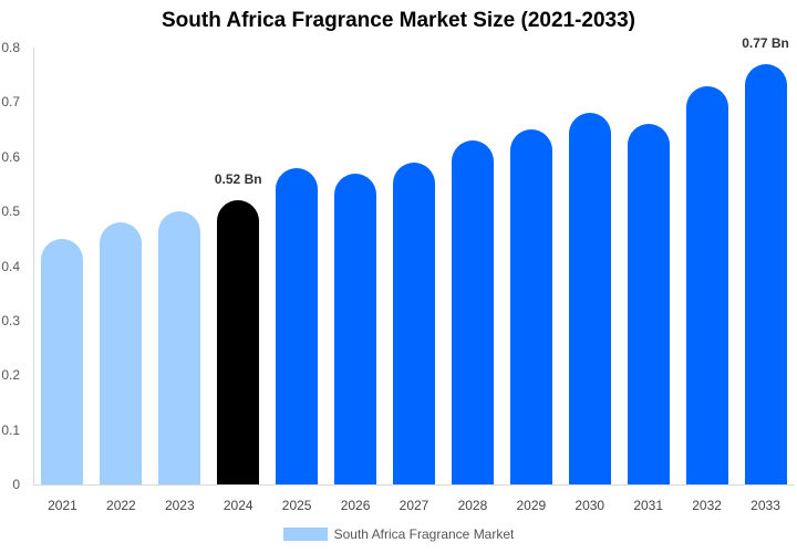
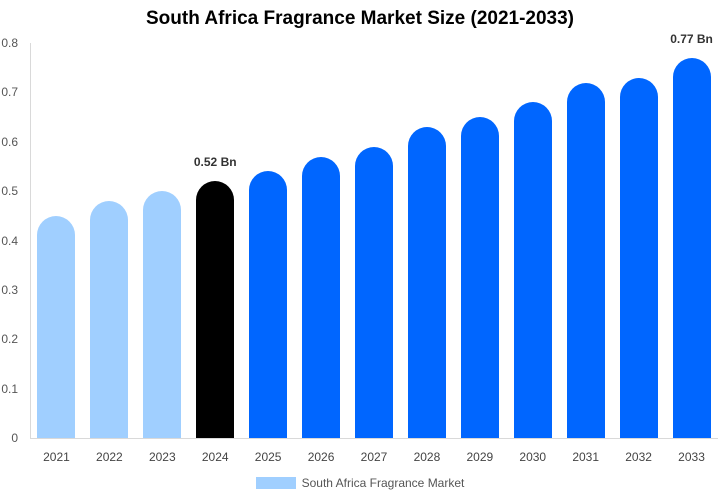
2025: 0.58 -> 0.54
2031: 0.66 -> 0.72
